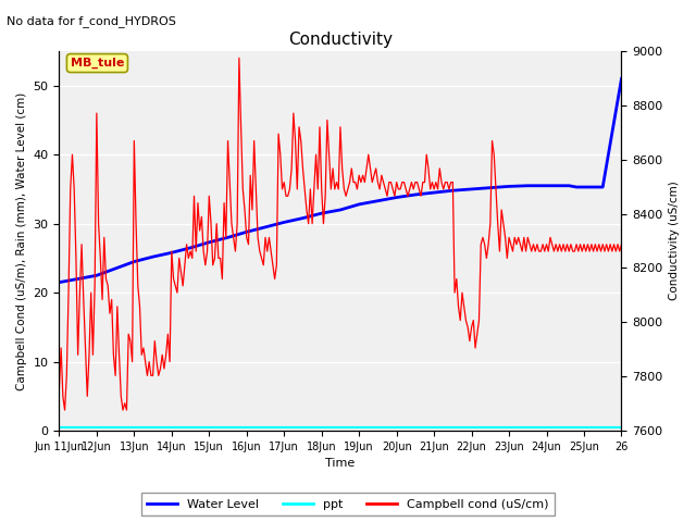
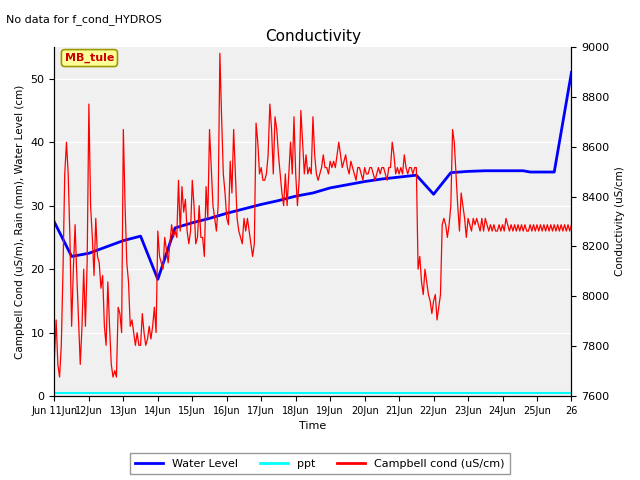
Water Level/Jun 11Jun: 21.5 -> 27.4
Water Level/14Jun: 25.8 -> 18.4
Water Level/22Jun: 35.0 -> 31.8
